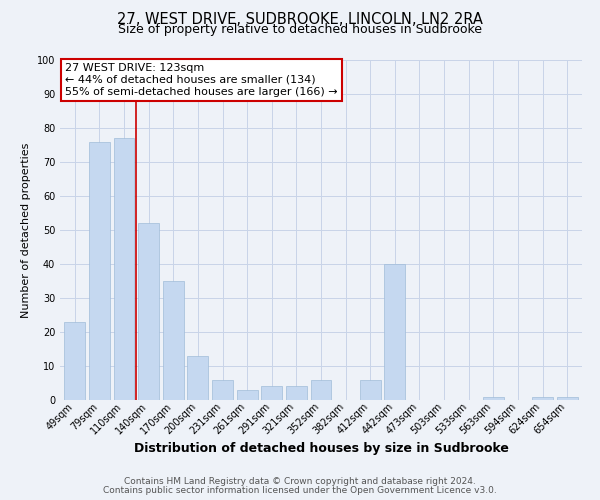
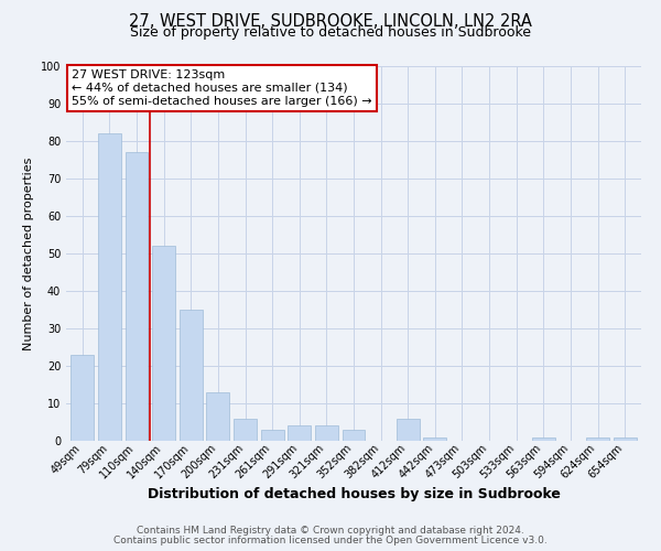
79sqm: 76 -> 82
352sqm: 6 -> 3
442sqm: 40 -> 1
